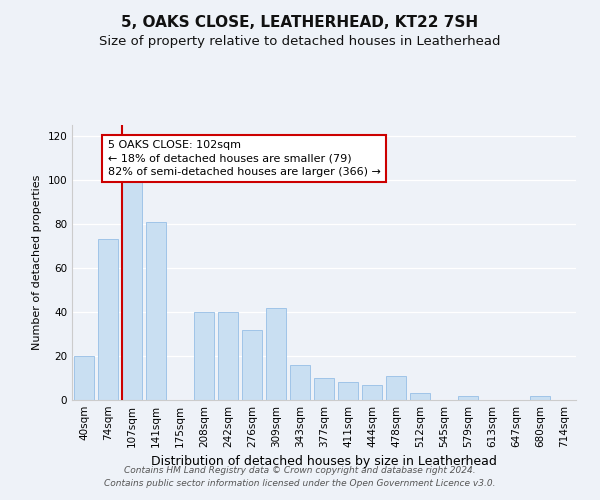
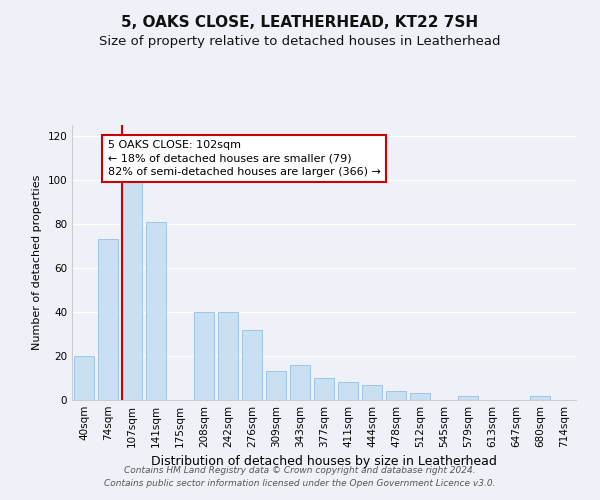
309sqm: 42 -> 13
478sqm: 11 -> 4
